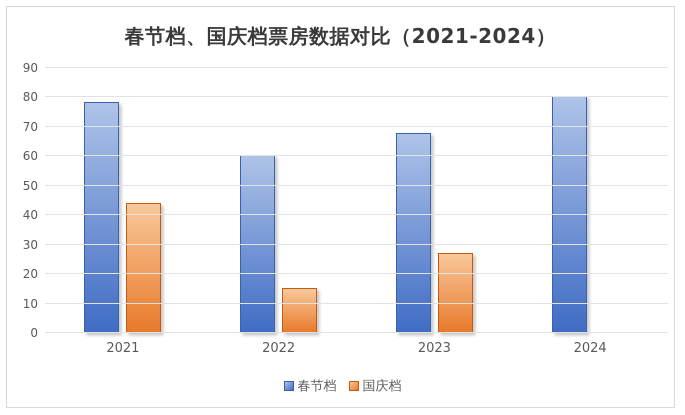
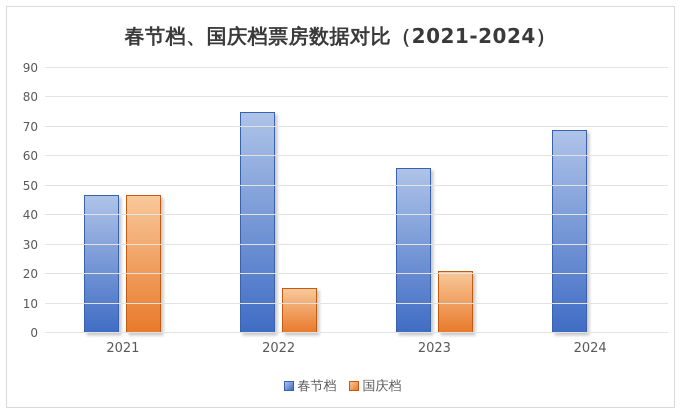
春节档/2021: 78 -> 47
国庆档/2021: 44 -> 47
春节档/2022: 60 -> 75
春节档/2023: 68 -> 56
国庆档/2023: 27 -> 21
春节档/2024: 80 -> 69
